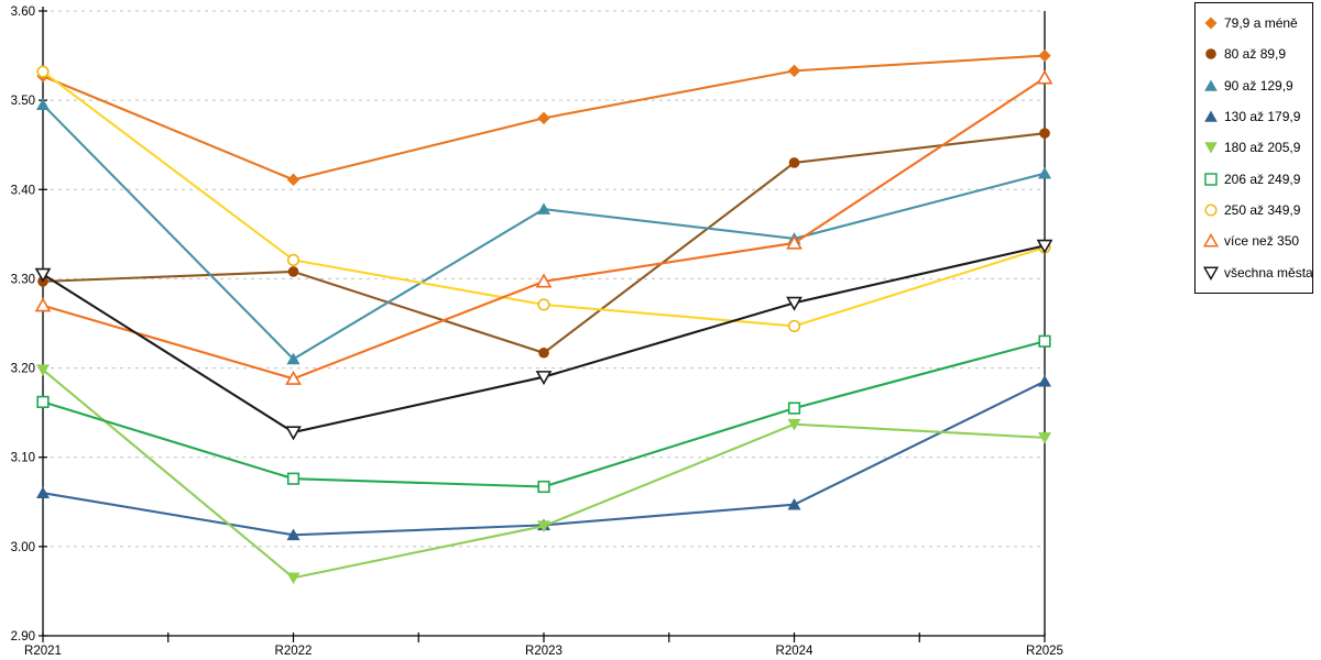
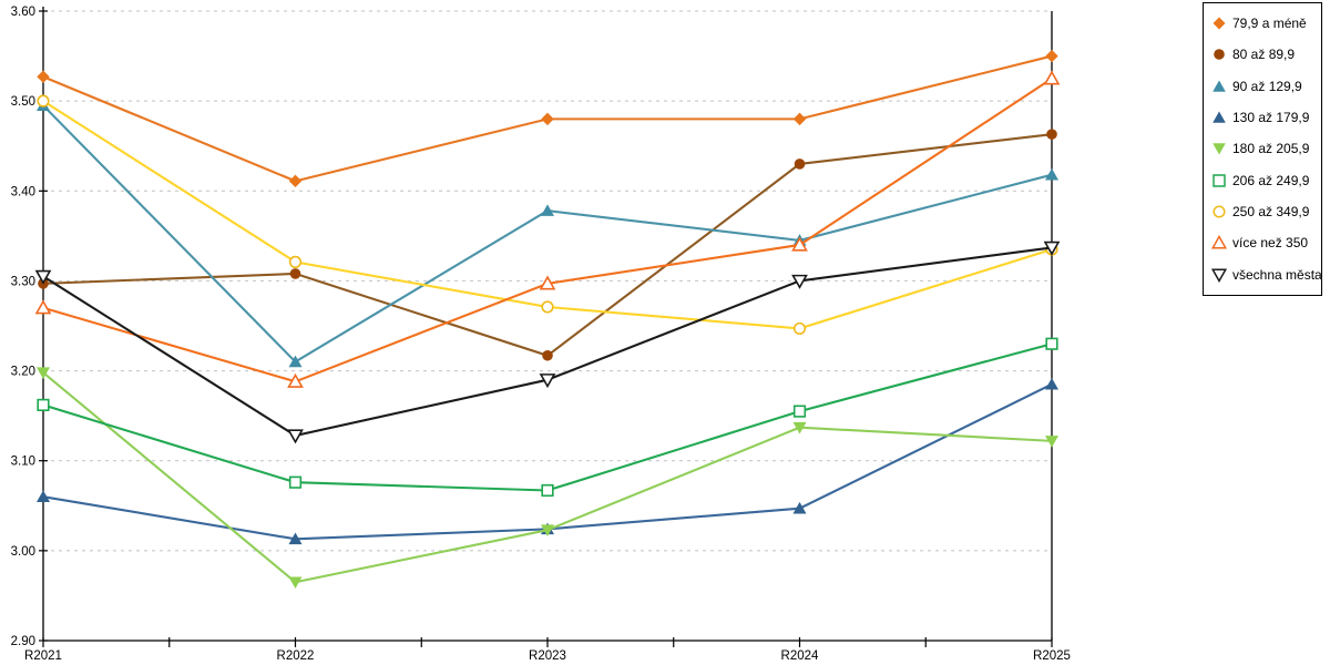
250 až 349,9/R2021: 3.53 -> 3.50
79,9 a méně/R2024: 3.53 -> 3.48
všechna města/R2024: 3.27 -> 3.30
